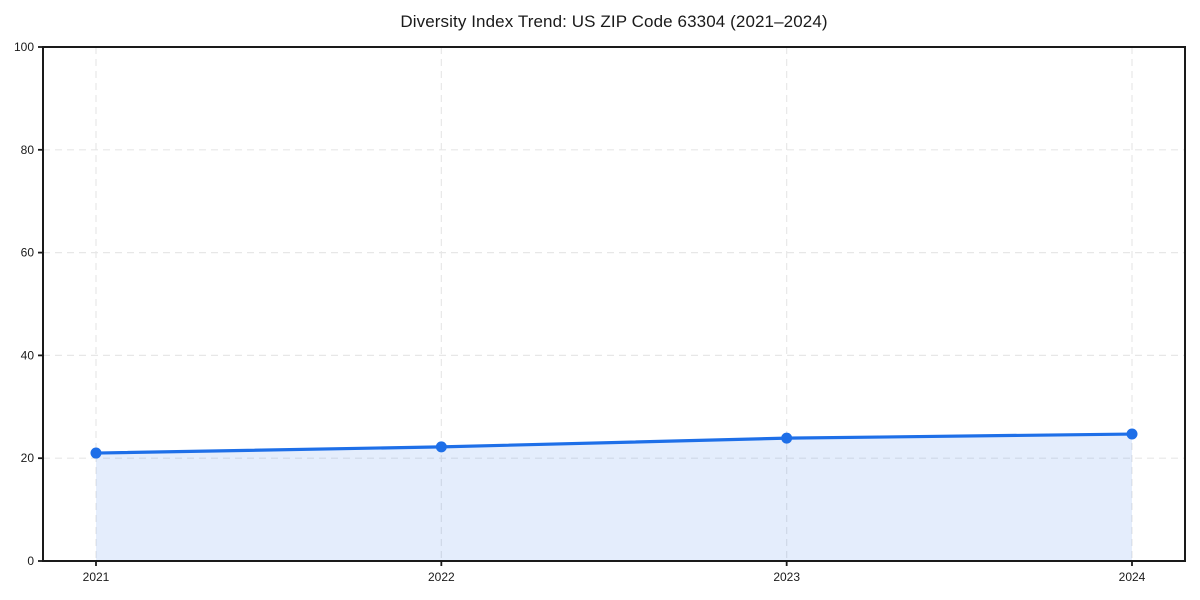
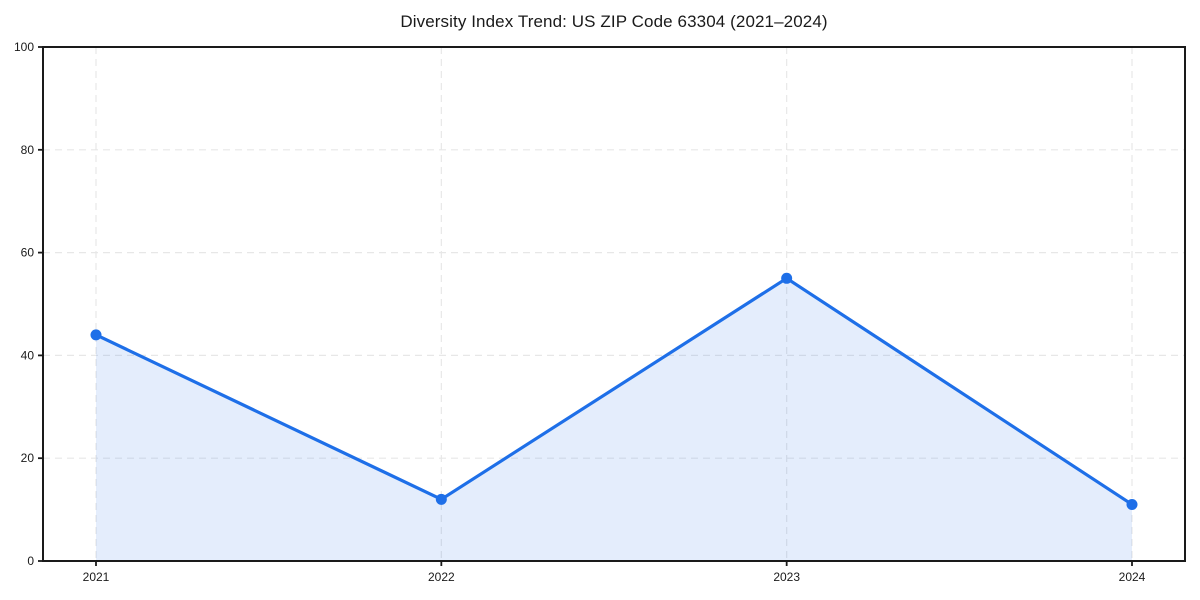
2021: 21 -> 44
2022: 22 -> 12
2023: 24 -> 55
2024: 25 -> 11
